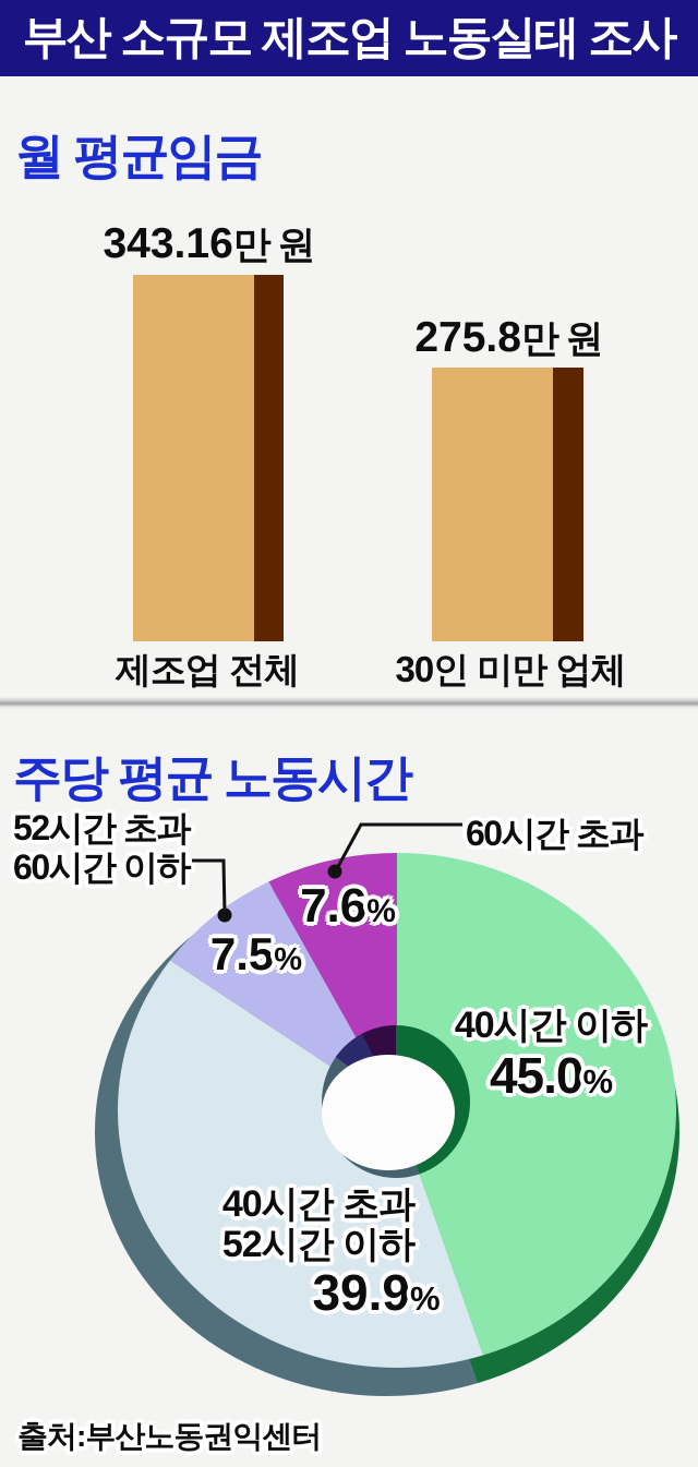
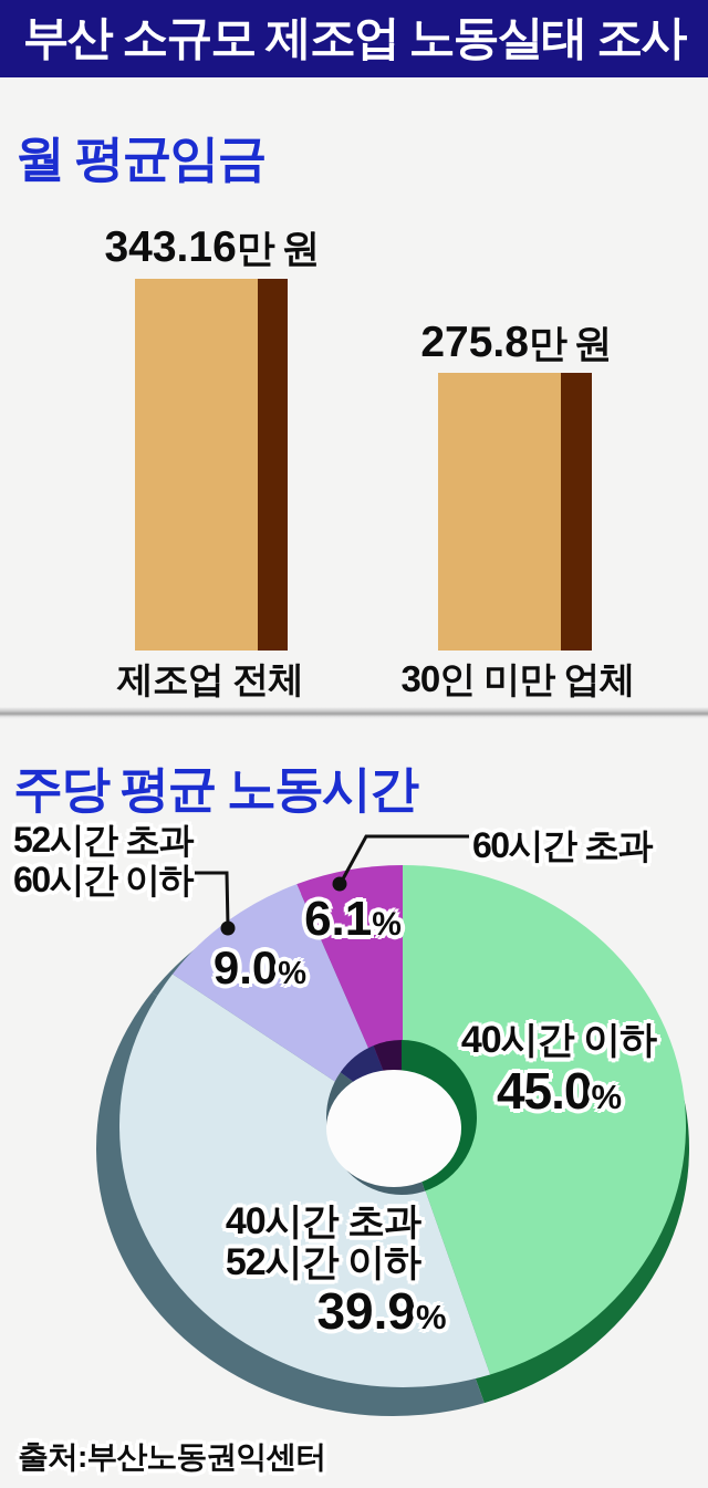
주당 평균 노동시간/52시간 초과 60시간 이하: 7.5 -> 9.0
주당 평균 노동시간/60시간 초과: 7.6 -> 6.1
